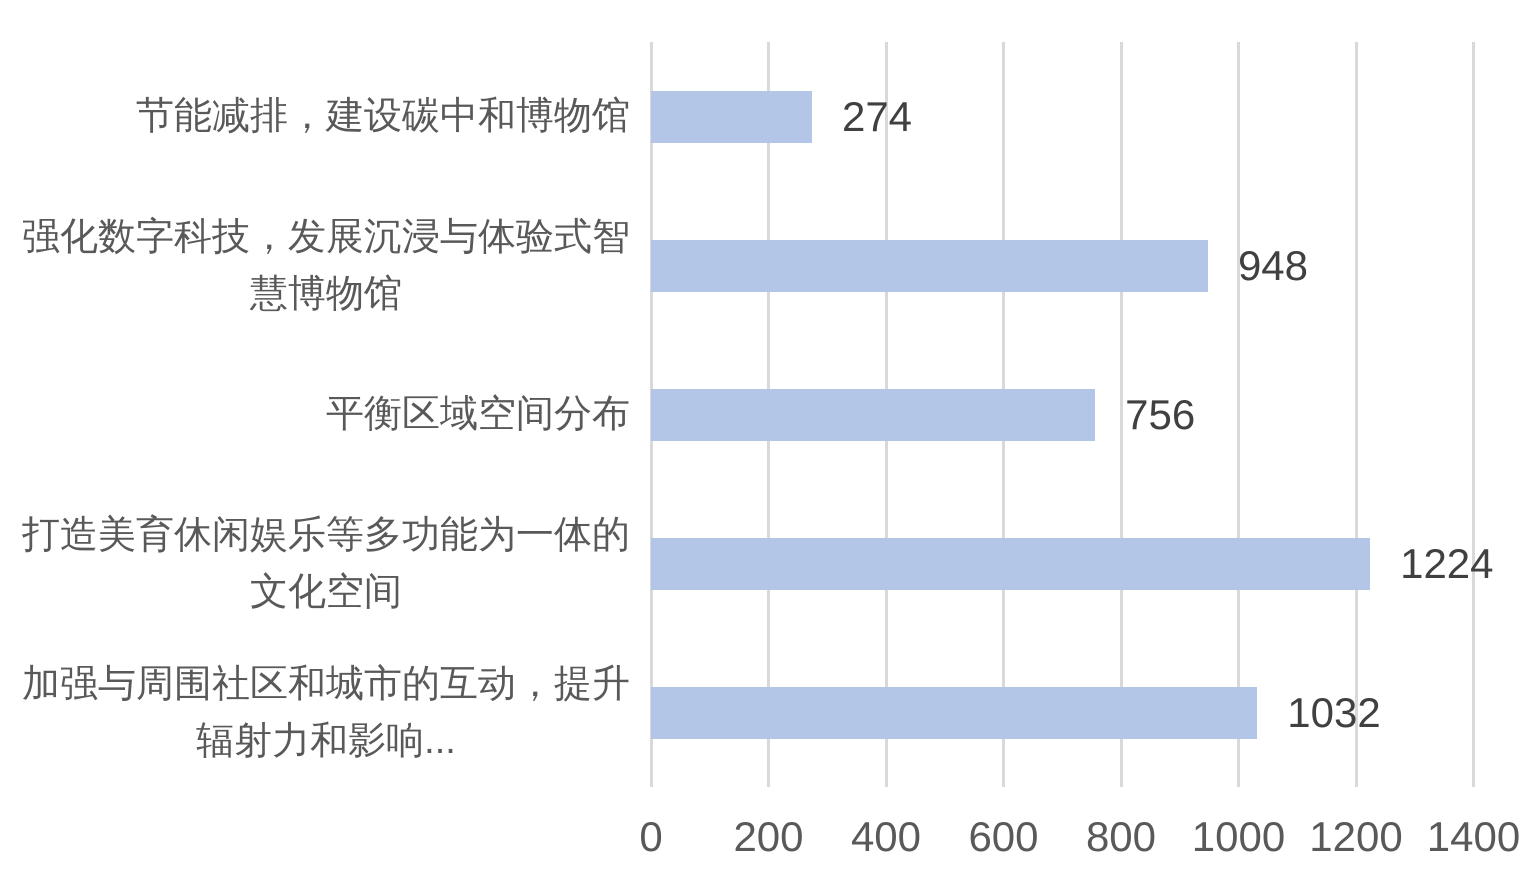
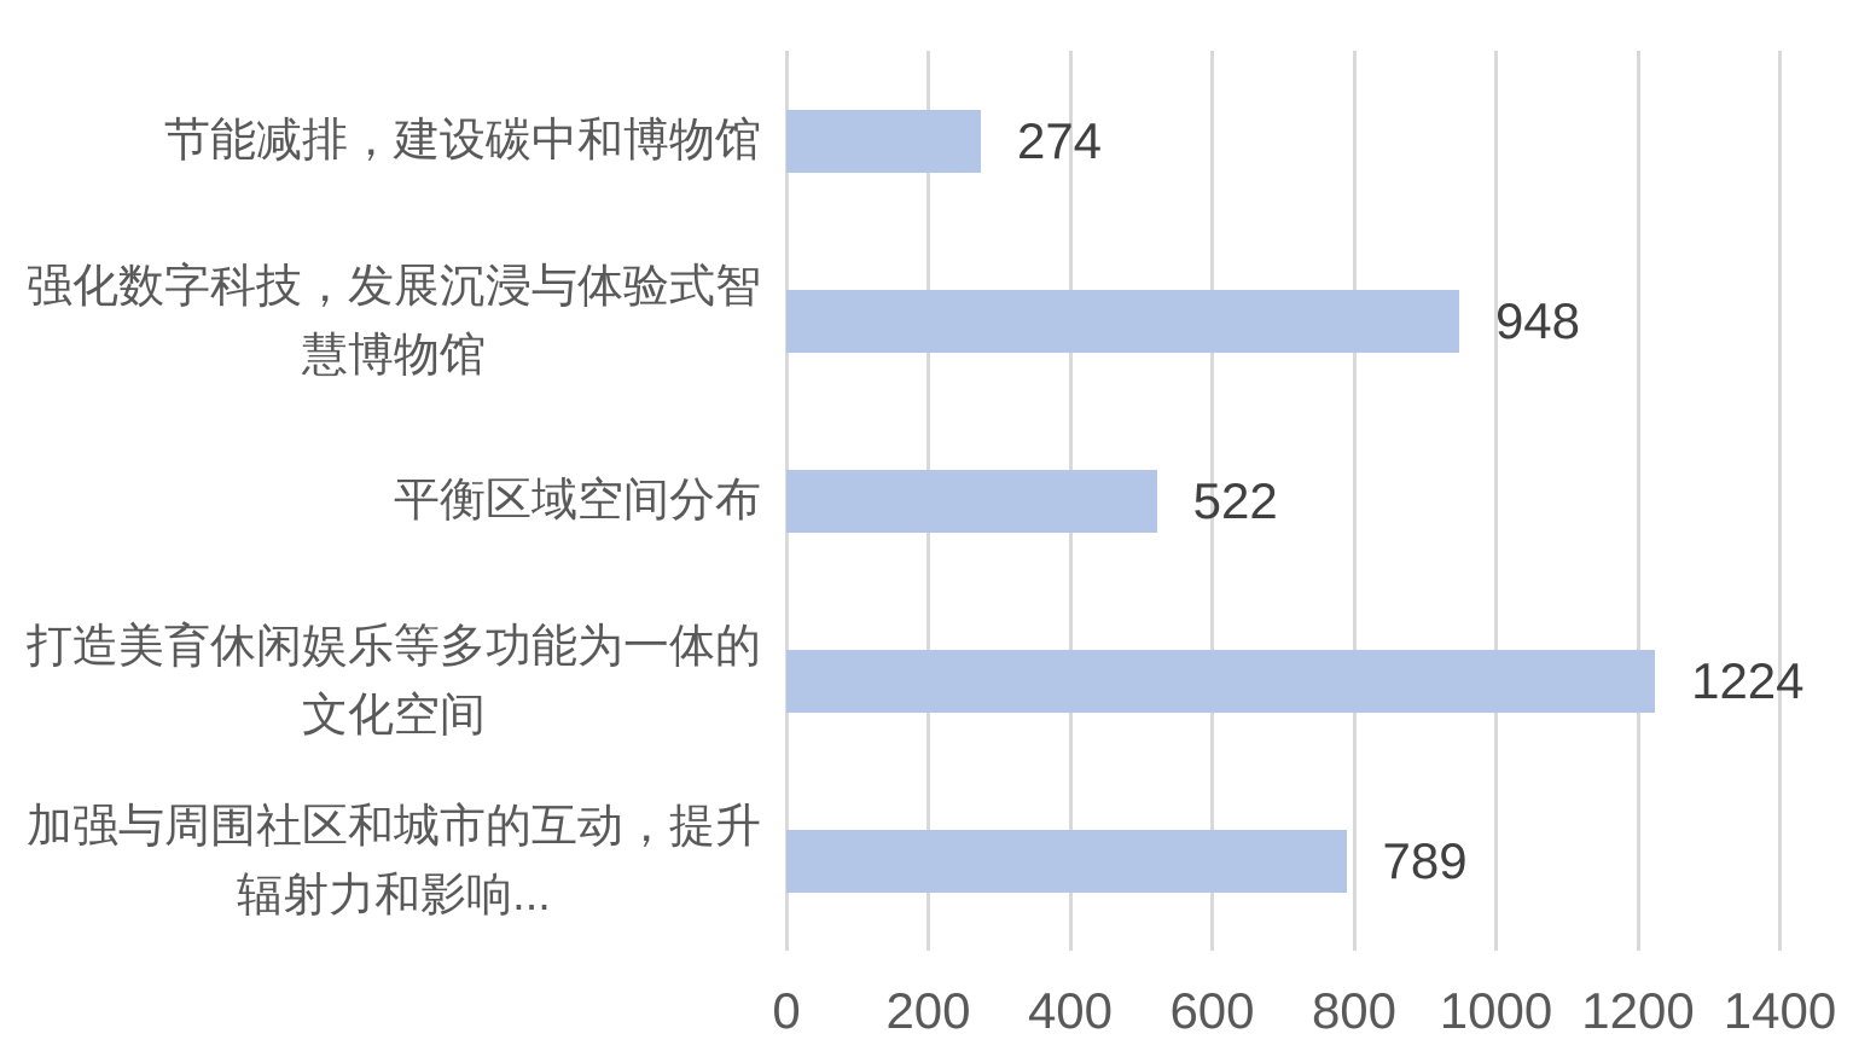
平衡区域空间分布: 756 -> 522
加强与周围社区和城市的互动，提升辐射力和影响...: 1032 -> 789
